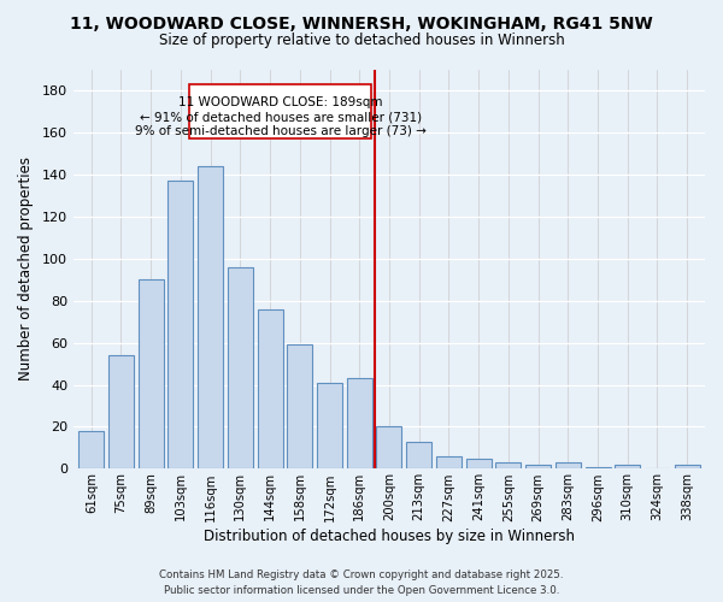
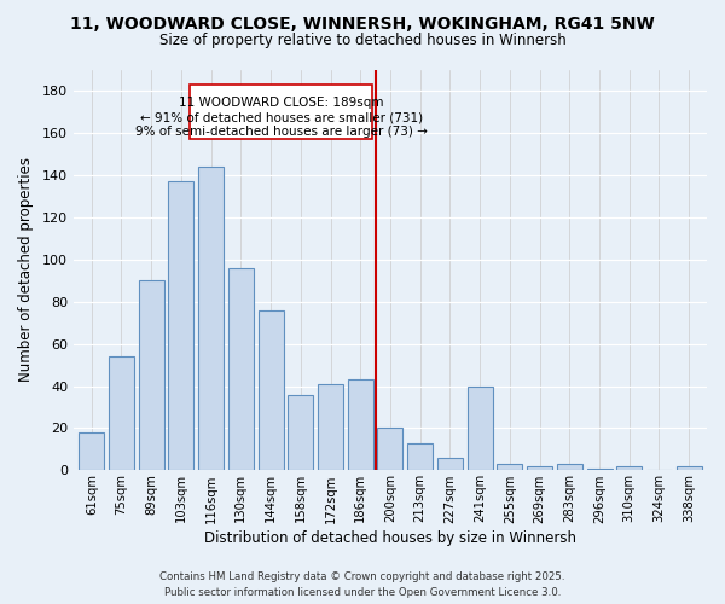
158sqm: 59 -> 36
241sqm: 5 -> 40
